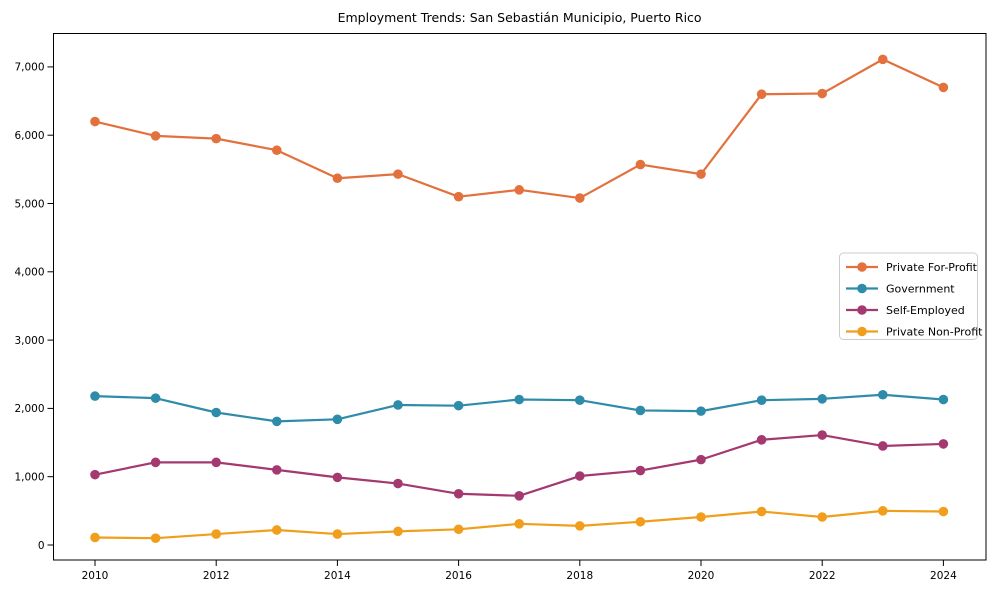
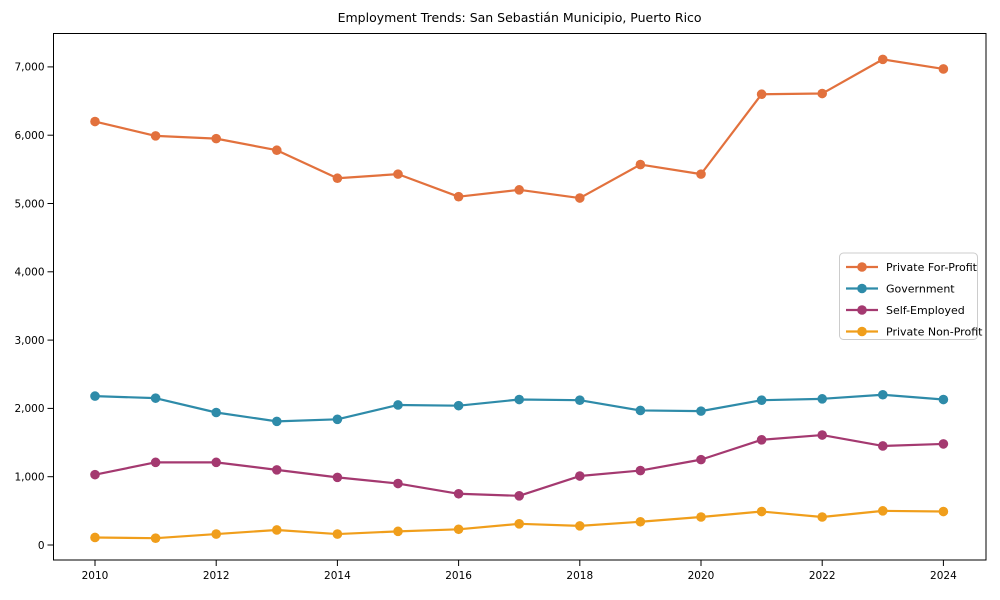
Private For-Profit/2024: 6700 -> 7000
